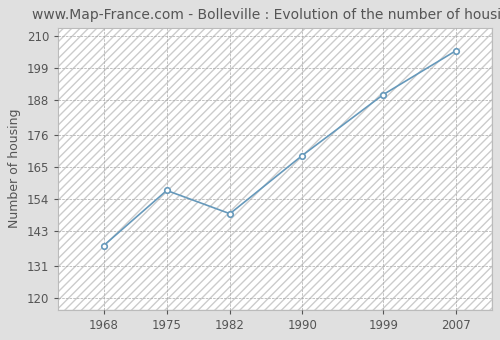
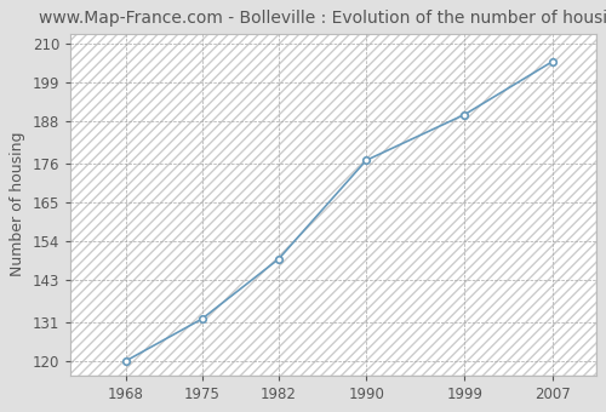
1968: 138 -> 120
1975: 157 -> 132
1990: 169 -> 177
